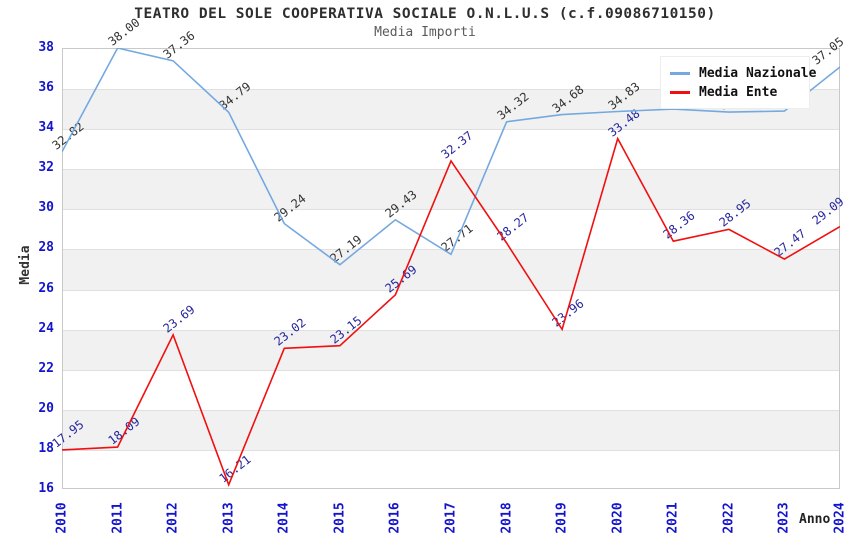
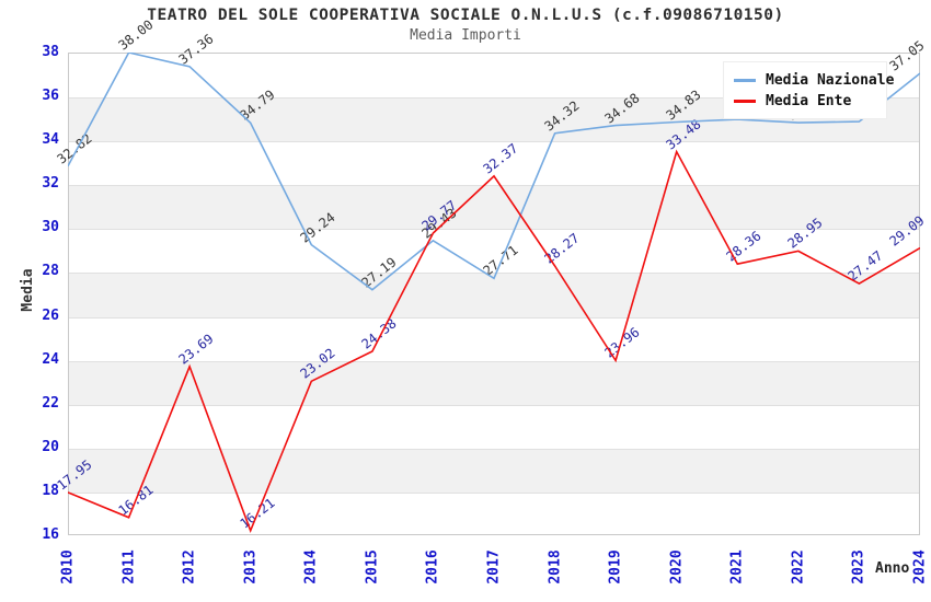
Media Ente/2011: 18.09 -> 16.81
Media Ente/2015: 23.15 -> 24.38
Media Ente/2016: 25.69 -> 29.77
